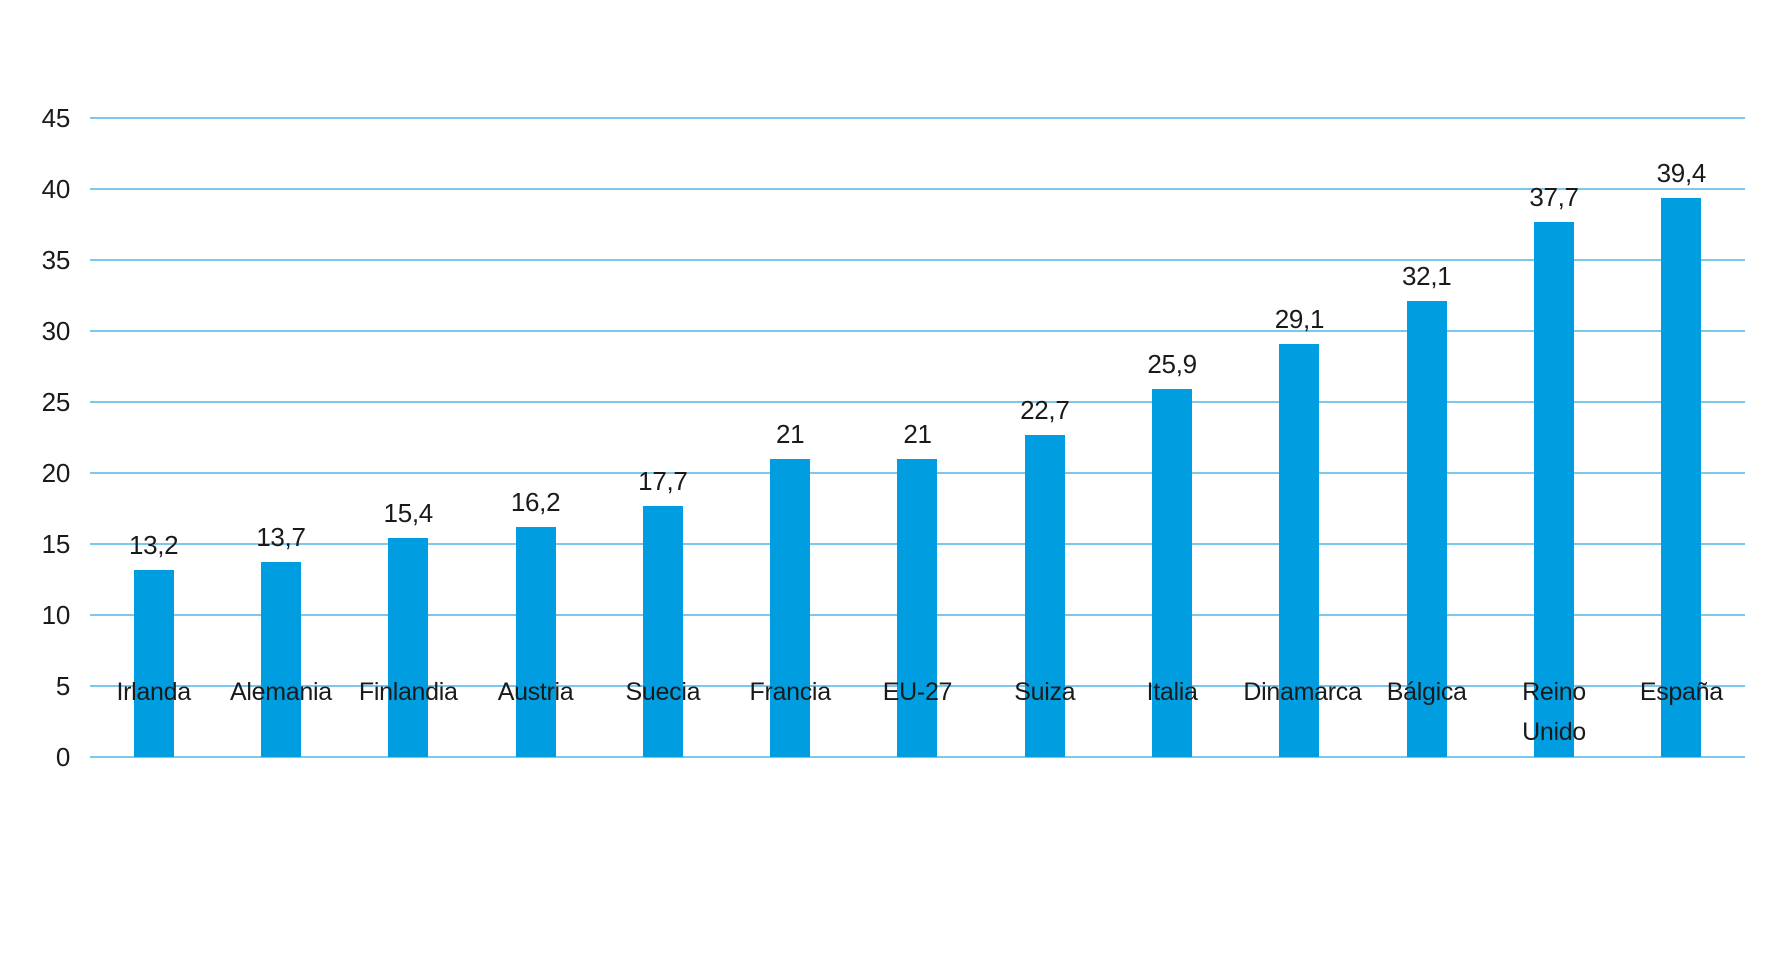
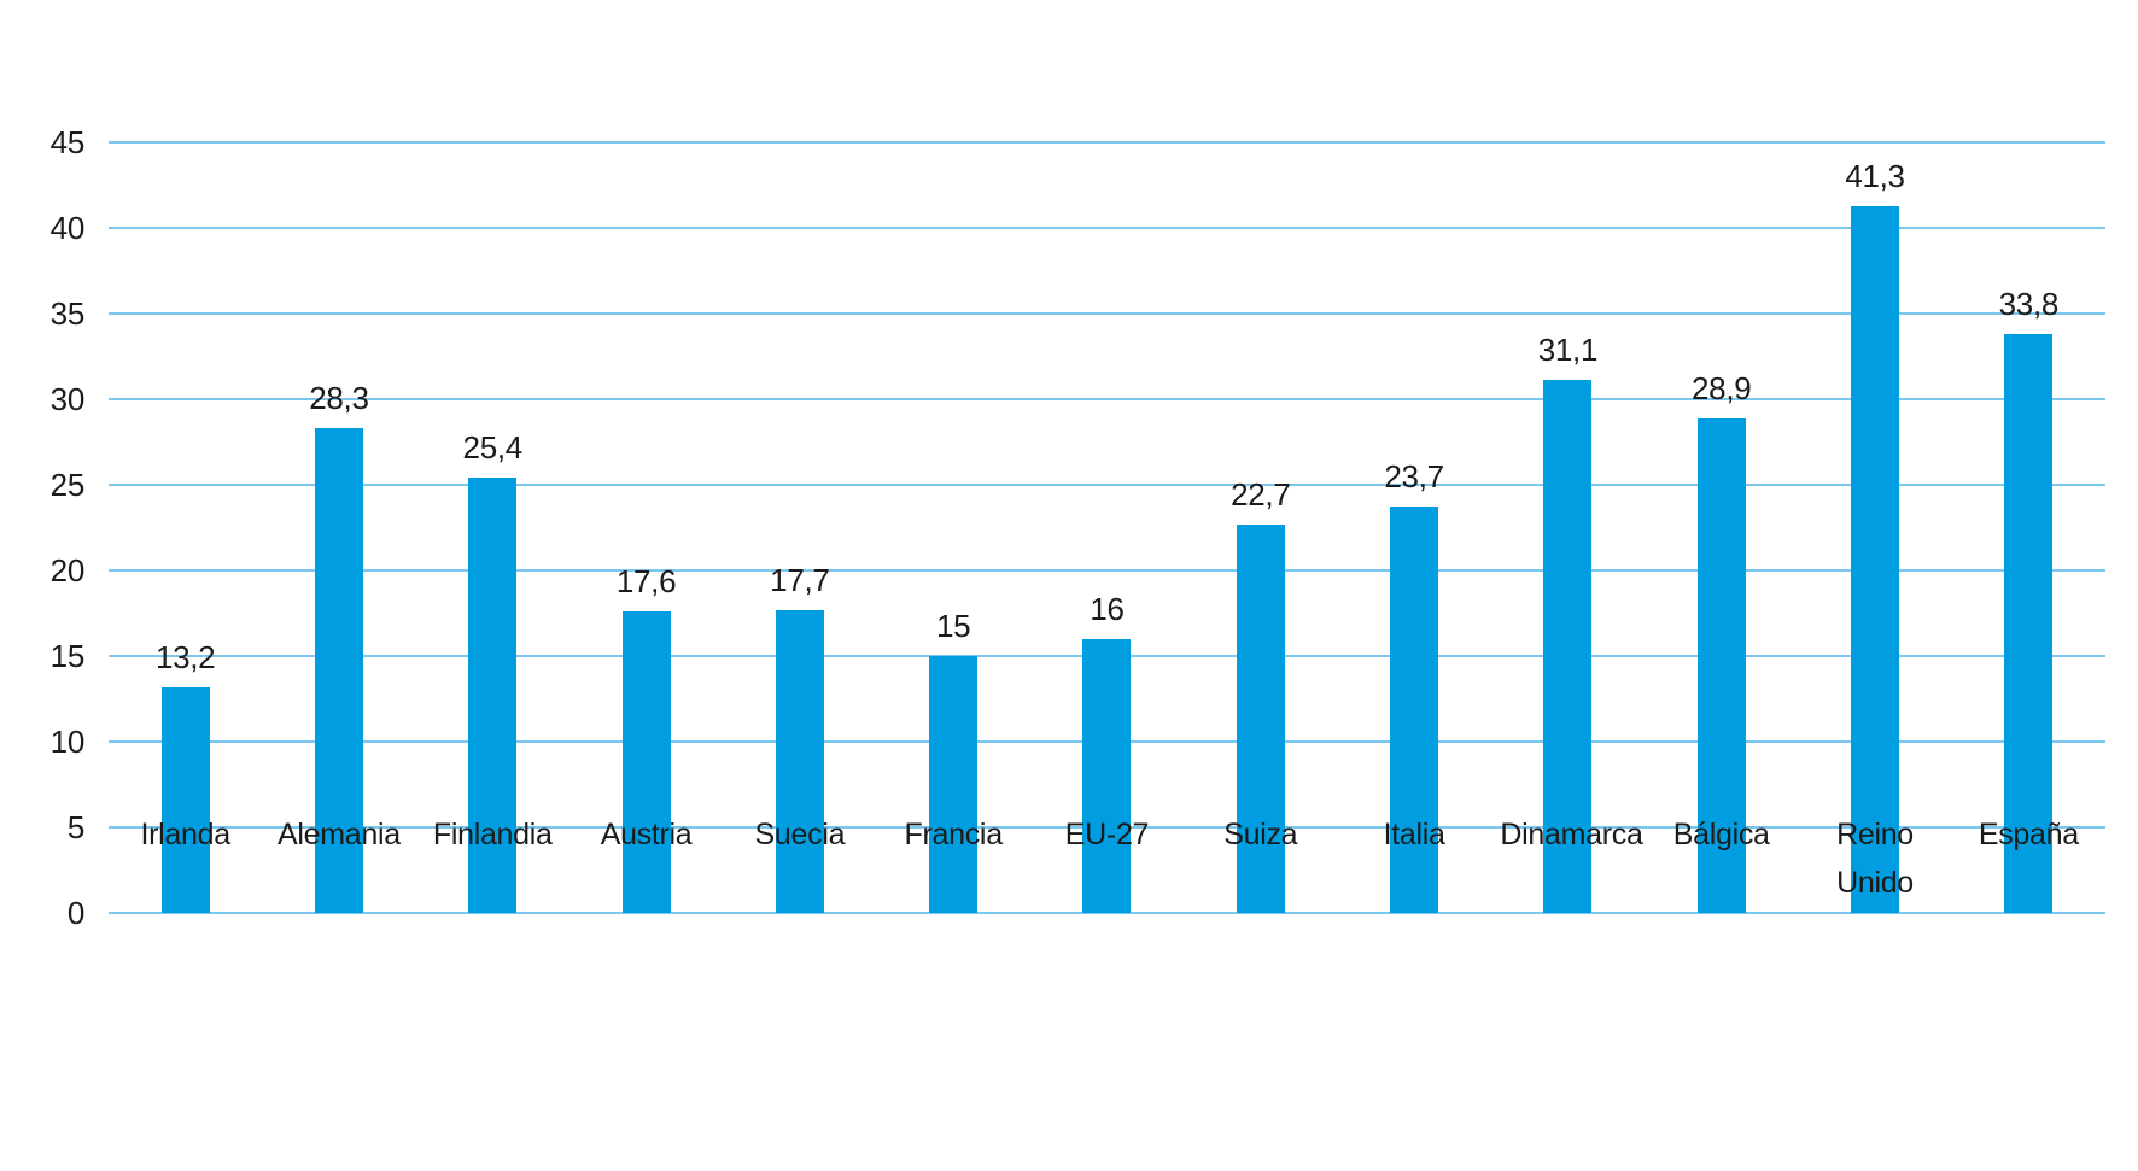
Alemania: 13,7 -> 28,3
Finlandia: 15,4 -> 25,4
Austria: 16,2 -> 17,6
Francia: 21 -> 15
EU-27: 21 -> 16
Italia: 25,9 -> 23,7
Dinamarca: 29,1 -> 31,1
Bálgica: 32,1 -> 28,9
Reino Unido: 37,7 -> 41,3
España: 39,4 -> 33,8
